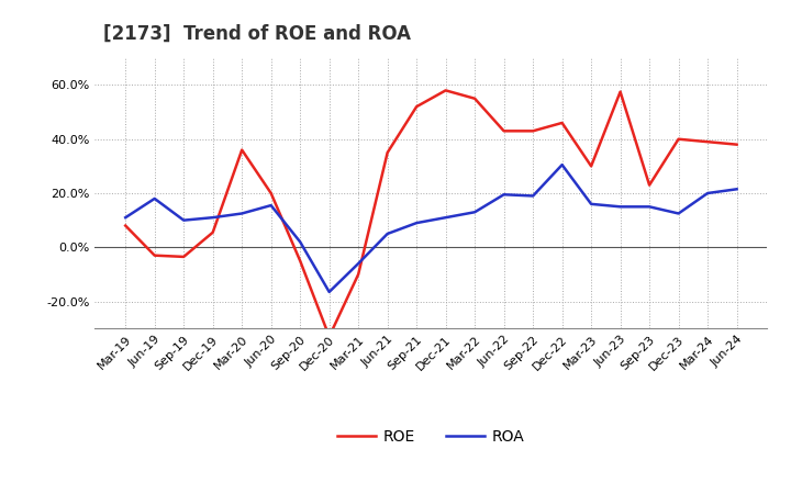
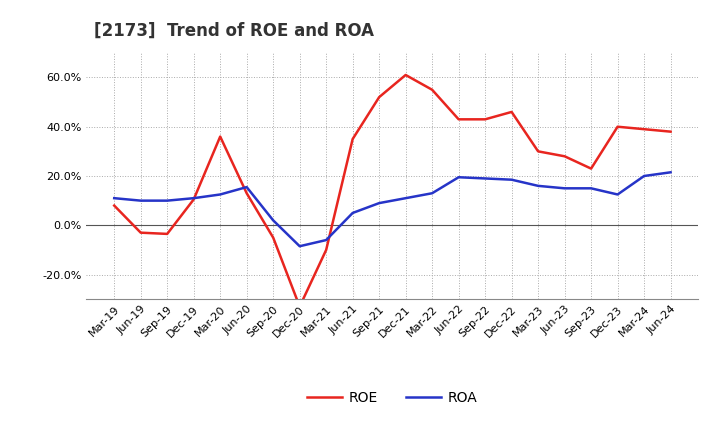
ROA/Jun-19: 18.0% -> 10.0%
ROE/Dec-19: 5.5% -> 10.5%
ROE/Jun-20: 20.0% -> 13.0%
ROA/Dec-20: -16.5% -> -8.5%
ROE/Dec-21: 58.0% -> 61.0%
ROA/Dec-22: 30.5% -> 18.5%
ROE/Jun-23: 57.5% -> 28.0%
